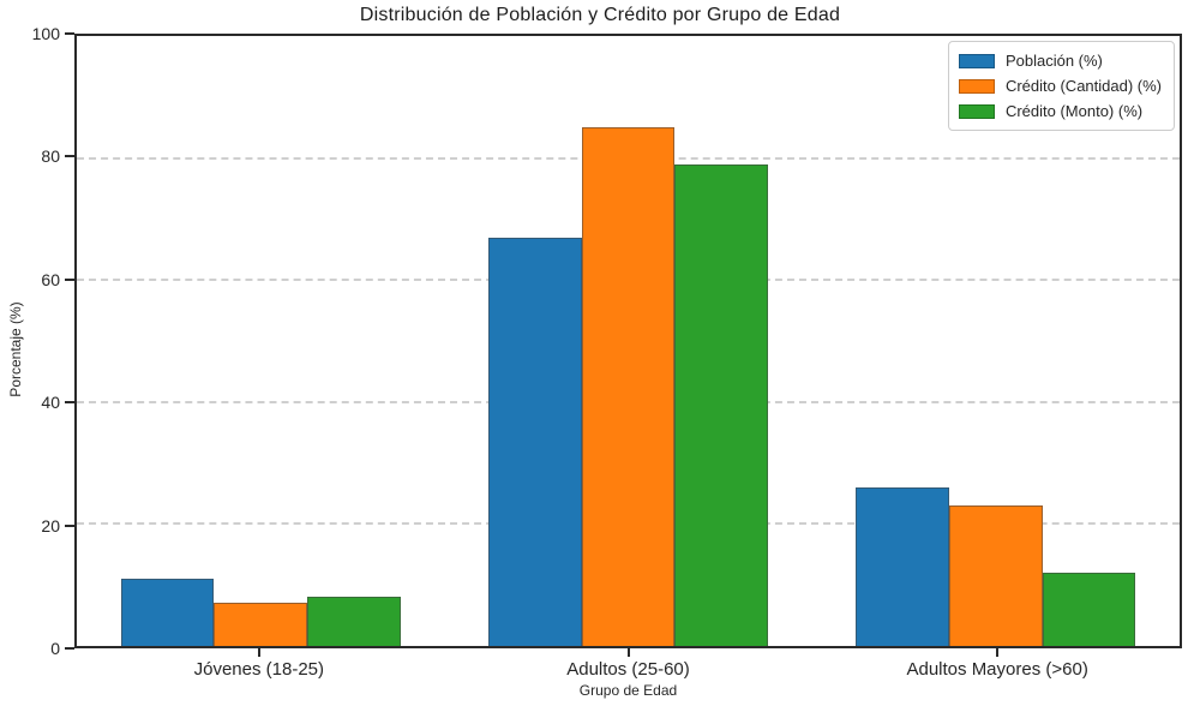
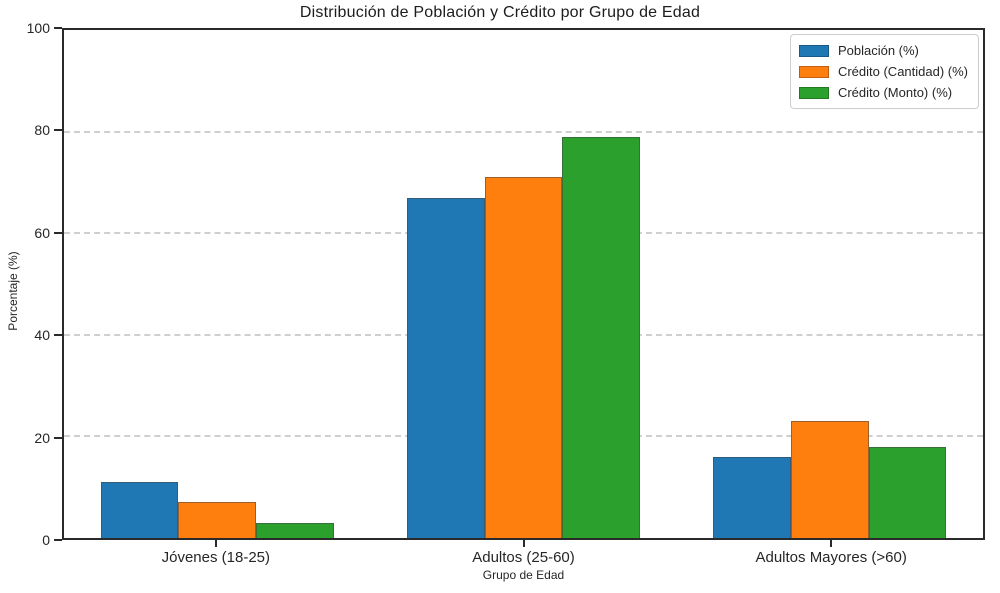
Crédito (Monto) (%)/Jóvenes (18-25): 8 -> 3
Crédito (Cantidad) (%)/Adultos (25-60): 85 -> 71
Población (%)/Adultos Mayores (>60): 26 -> 16
Crédito (Monto) (%)/Adultos Mayores (>60): 12 -> 18
